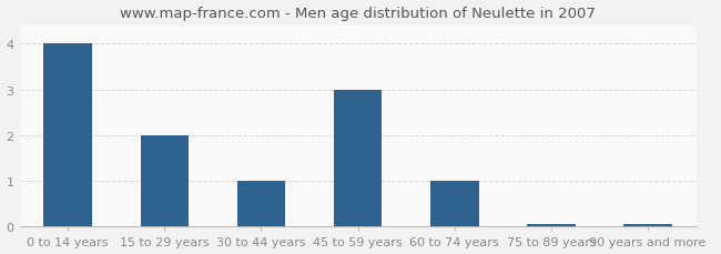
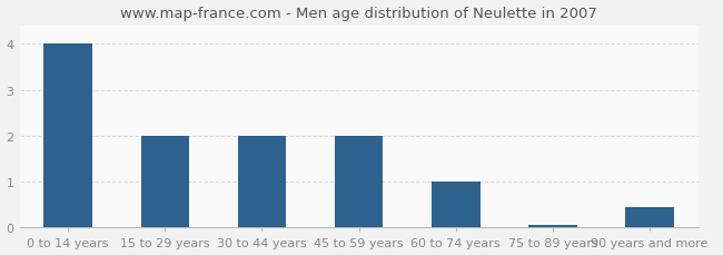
30 to 44 years: 1.00 -> 2.00
45 to 59 years: 3.00 -> 2.00
90 years and more: 0.05 -> 0.45
